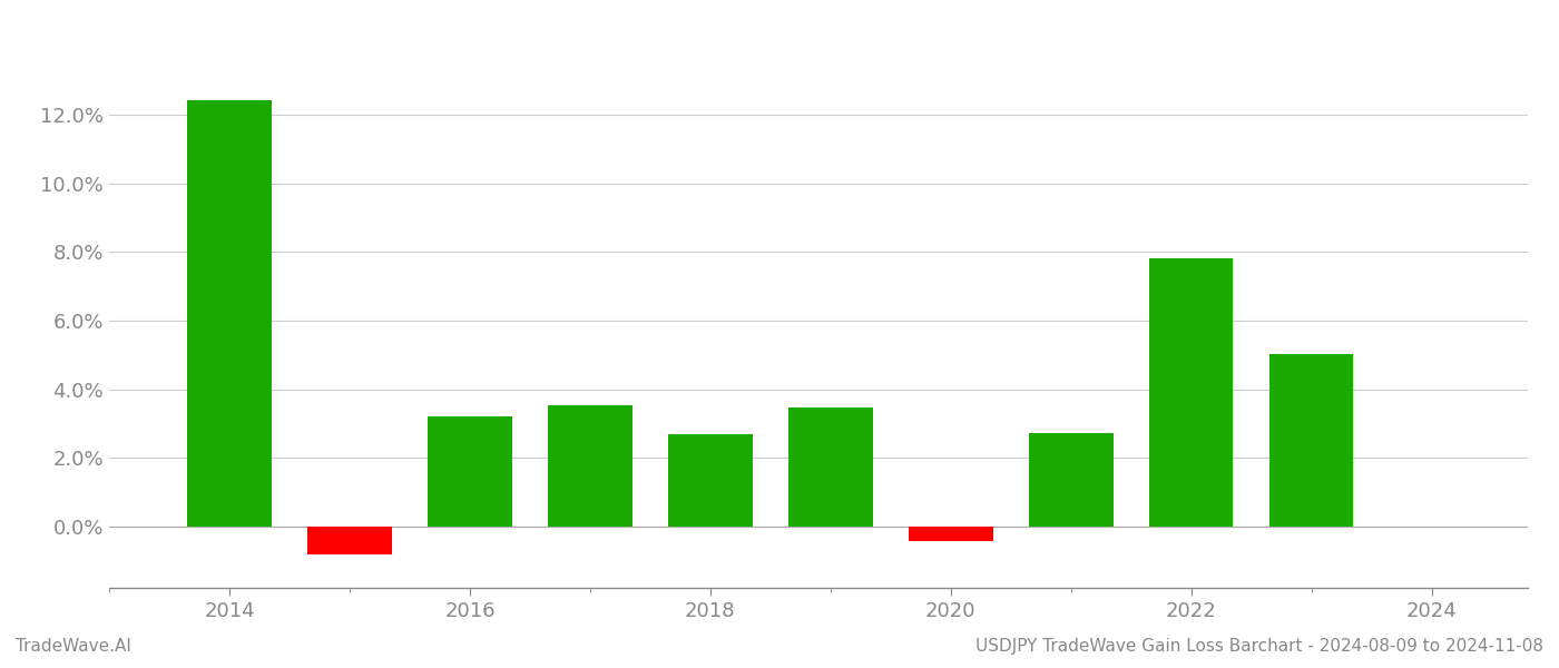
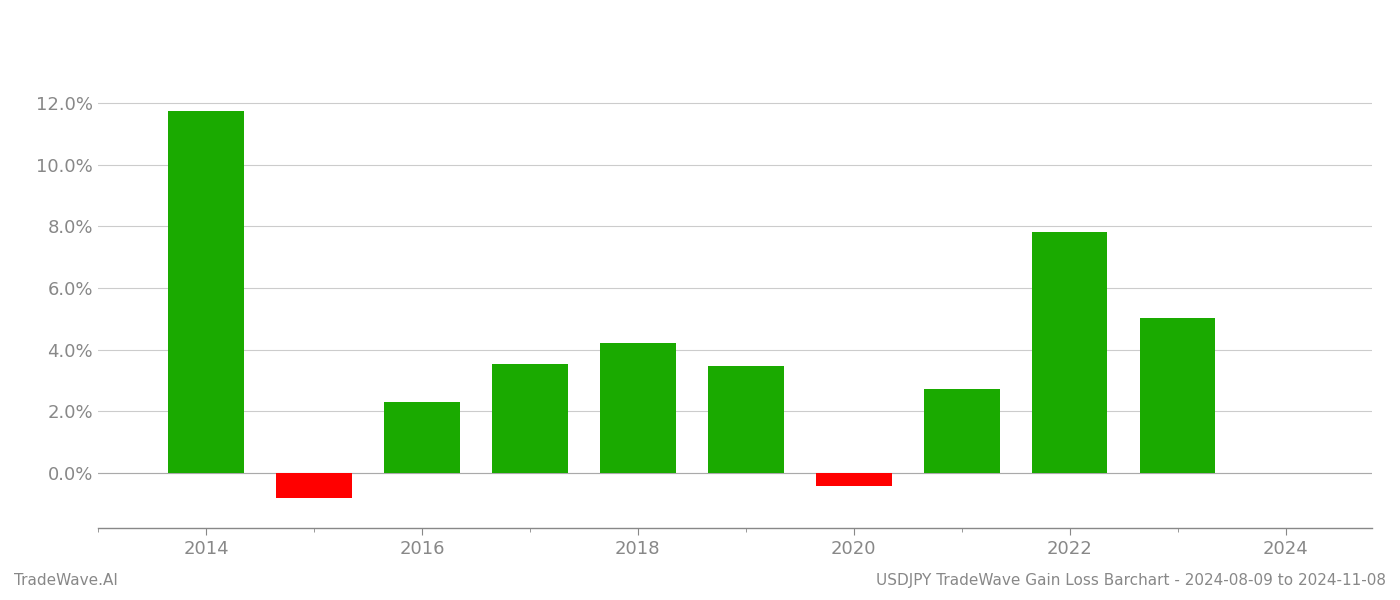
2014: 12.43% -> 11.75%
2016: 3.22% -> 2.30%
2018: 2.70% -> 4.20%
